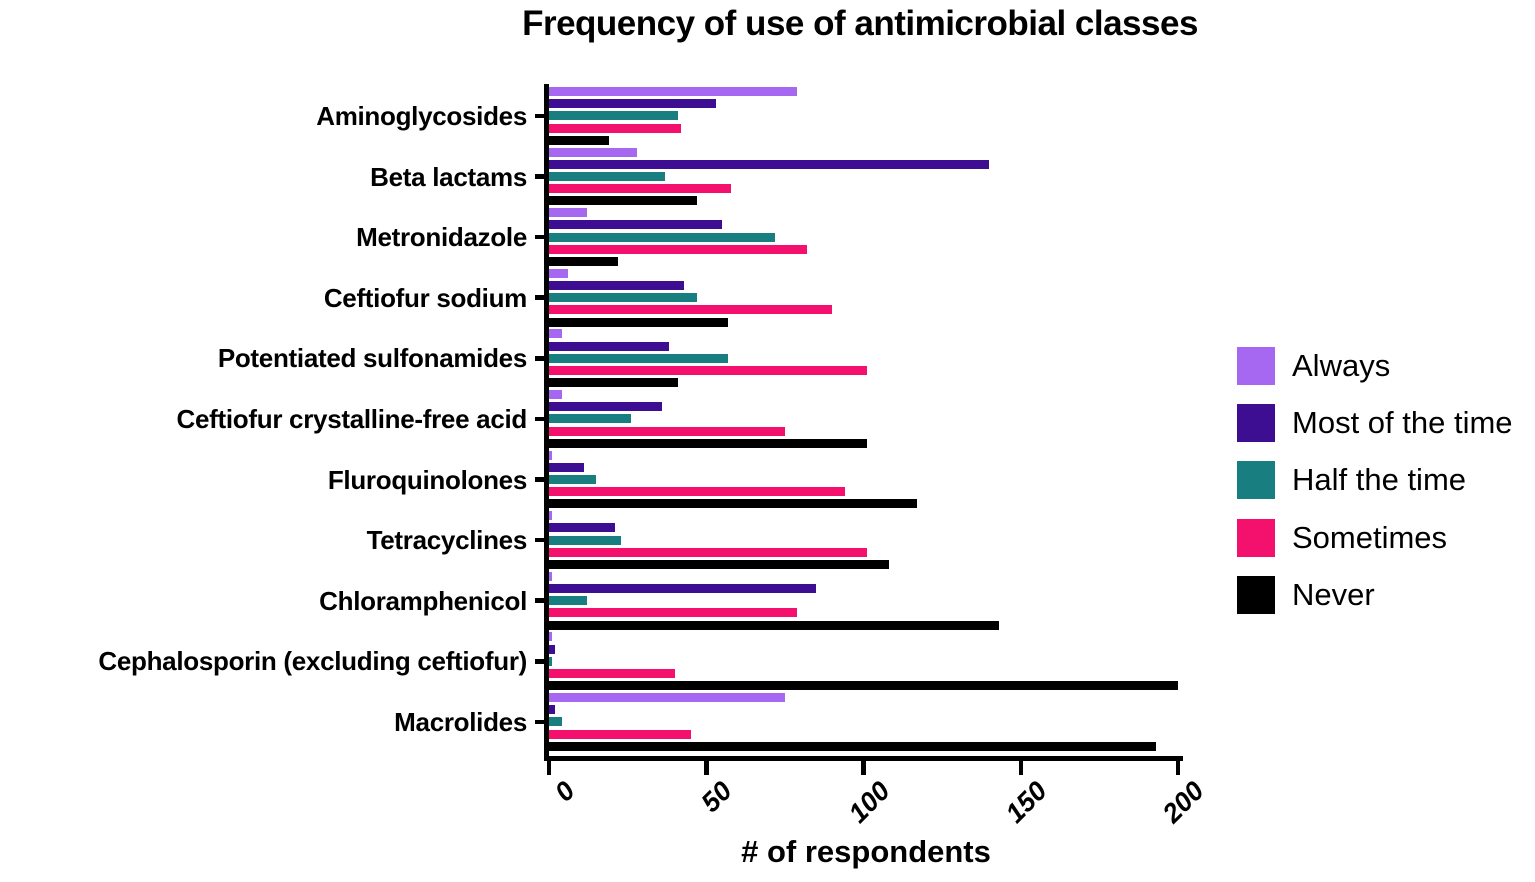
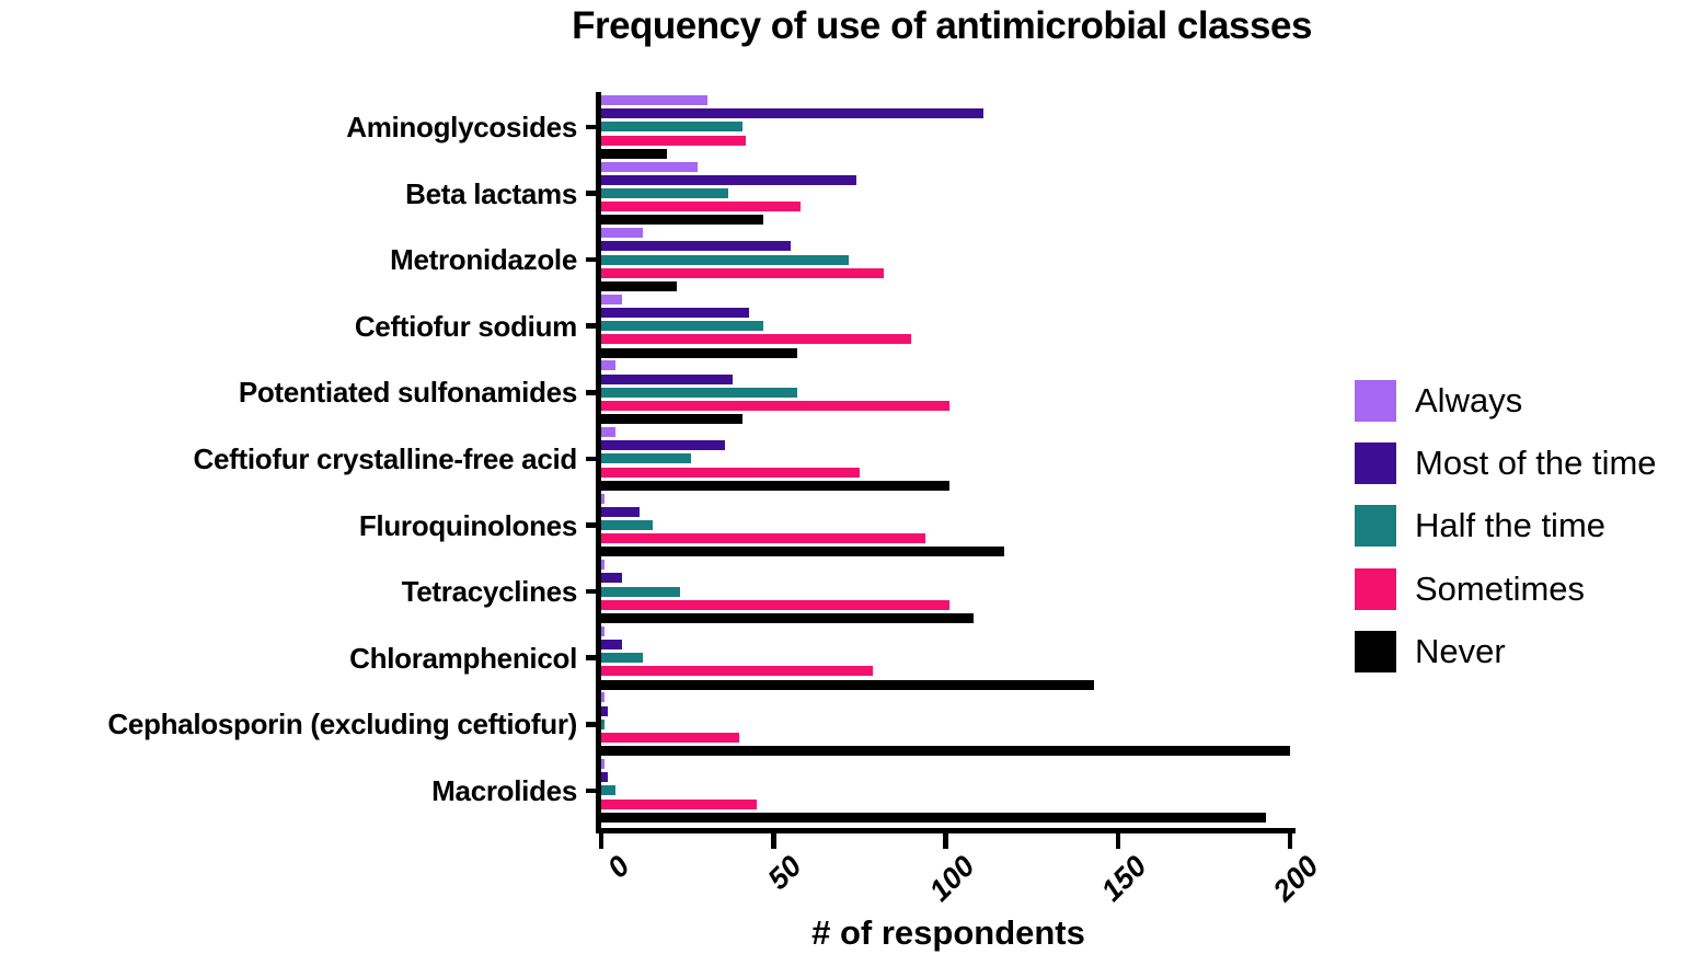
Always/Aminoglycosides: 79 -> 31
Most of the time/Aminoglycosides: 53 -> 111
Most of the time/Beta lactams: 140 -> 74
Most of the time/Tetracyclines: 21 -> 6
Most of the time/Chloramphenicol: 85 -> 6
Always/Macrolides: 75 -> 1
